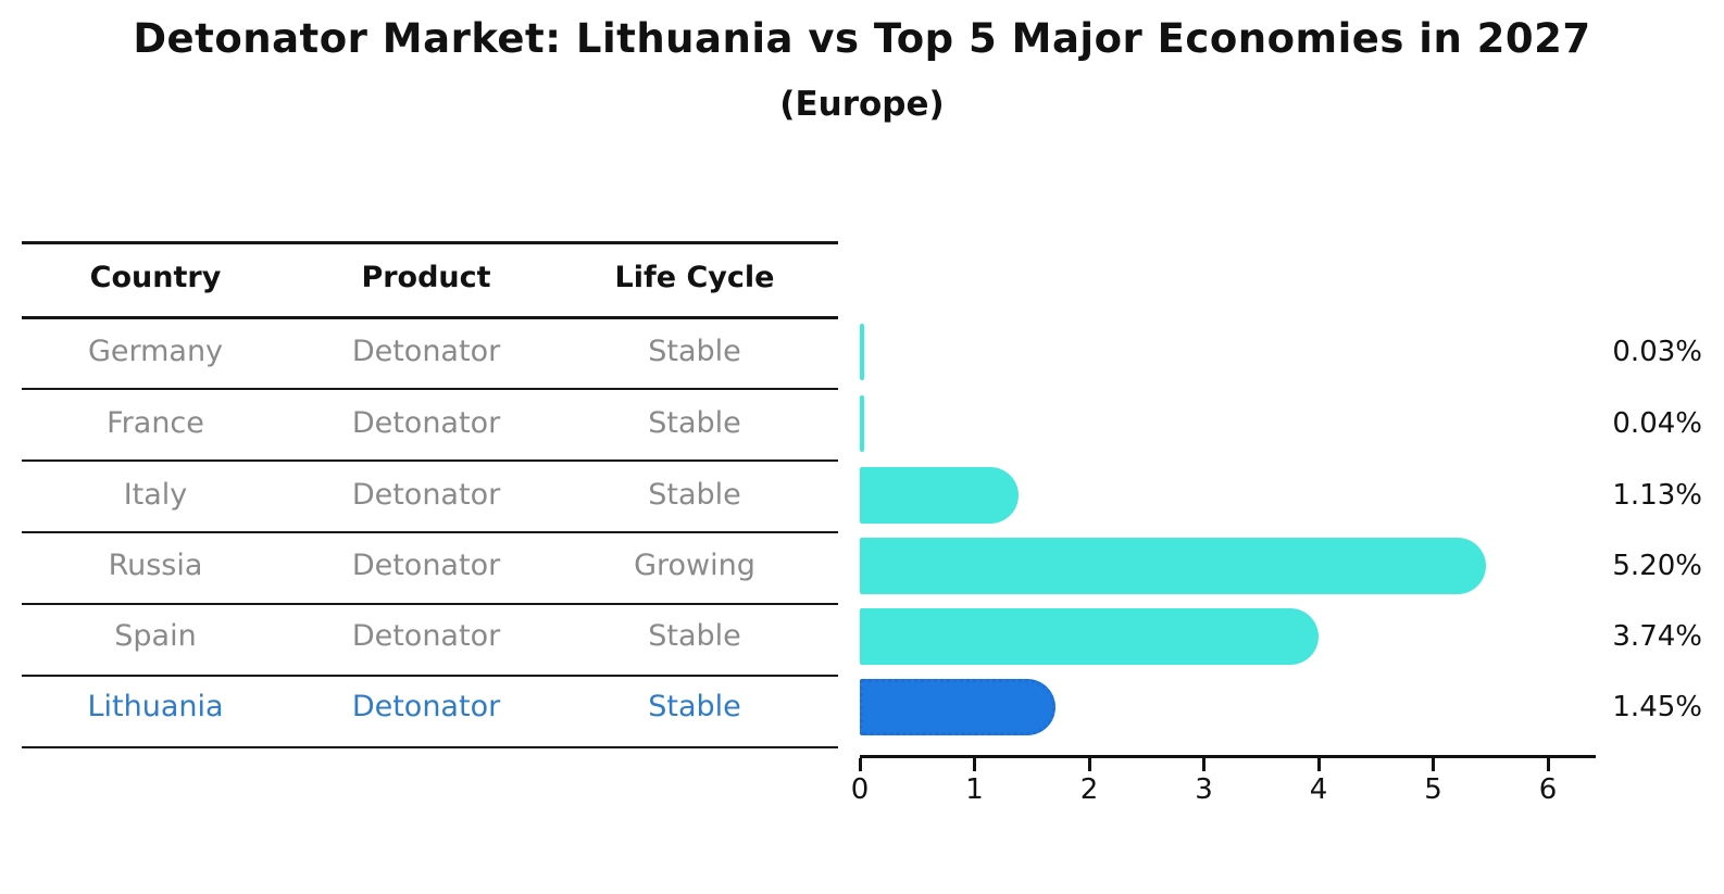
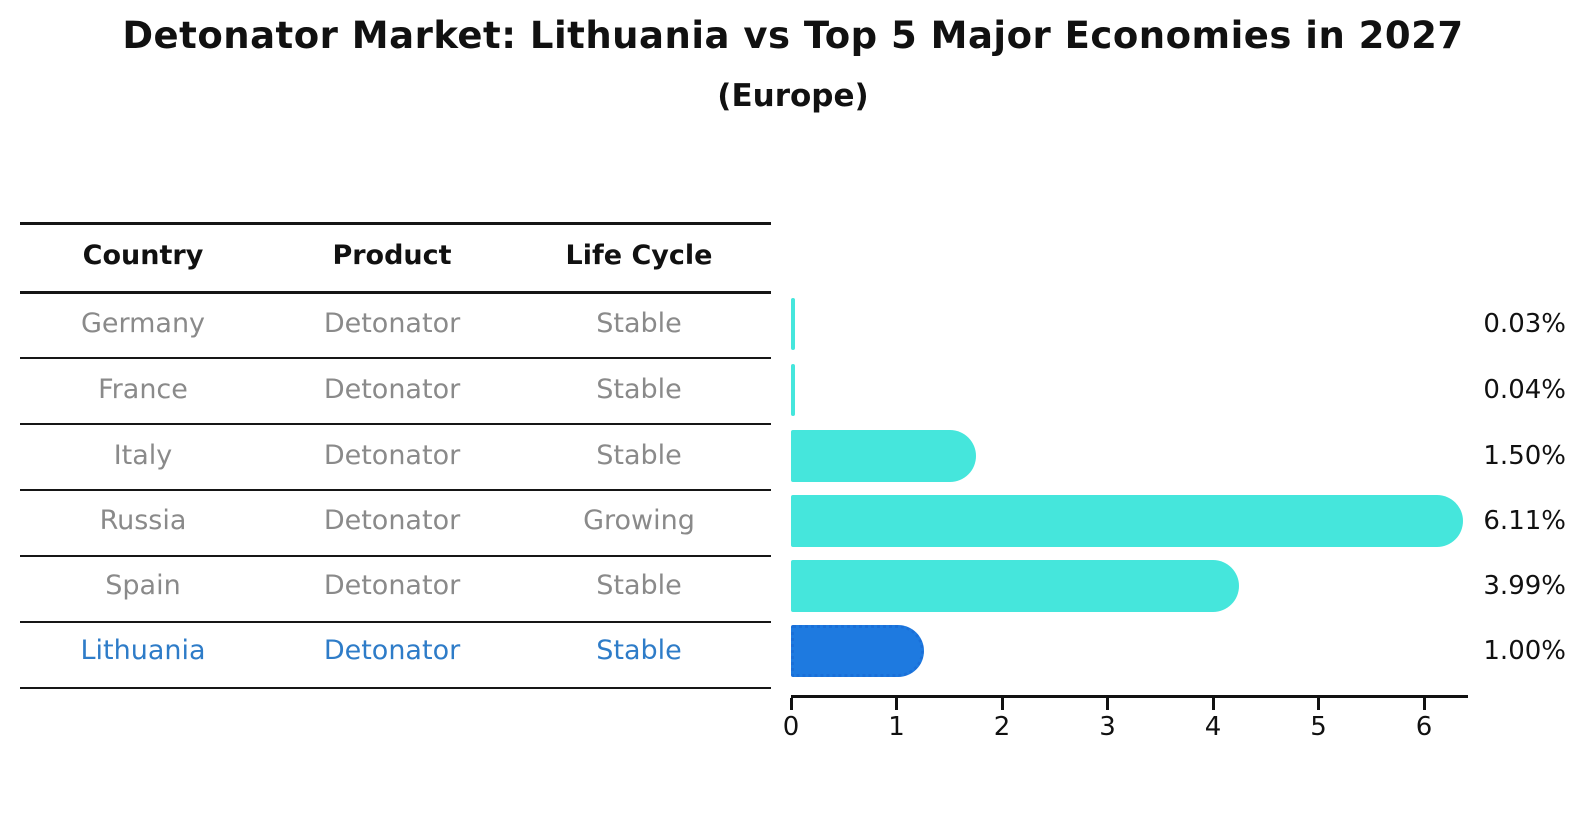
Italy: 1.13% -> 1.50%
Russia: 5.20% -> 6.11%
Spain: 3.74% -> 3.99%
Lithuania: 1.45% -> 1.00%
